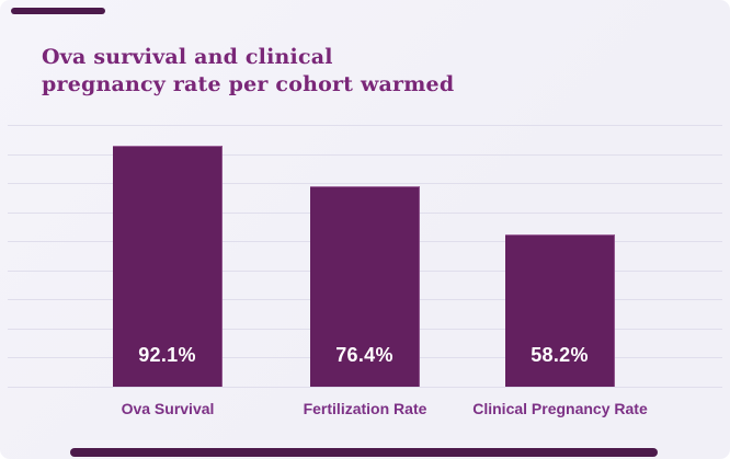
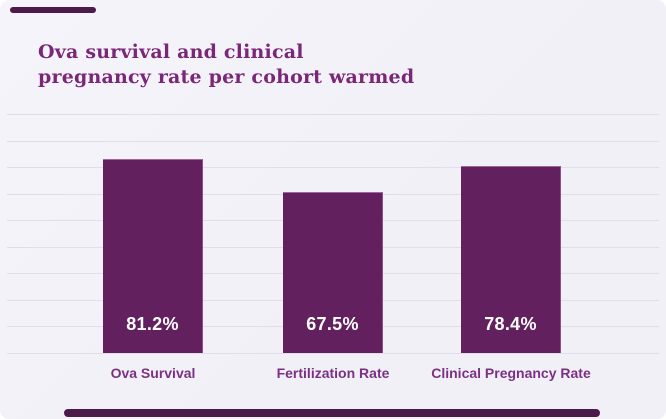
Ova Survival: 92.1% -> 81.2%
Fertilization Rate: 76.4% -> 67.5%
Clinical Pregnancy Rate: 58.2% -> 78.4%
